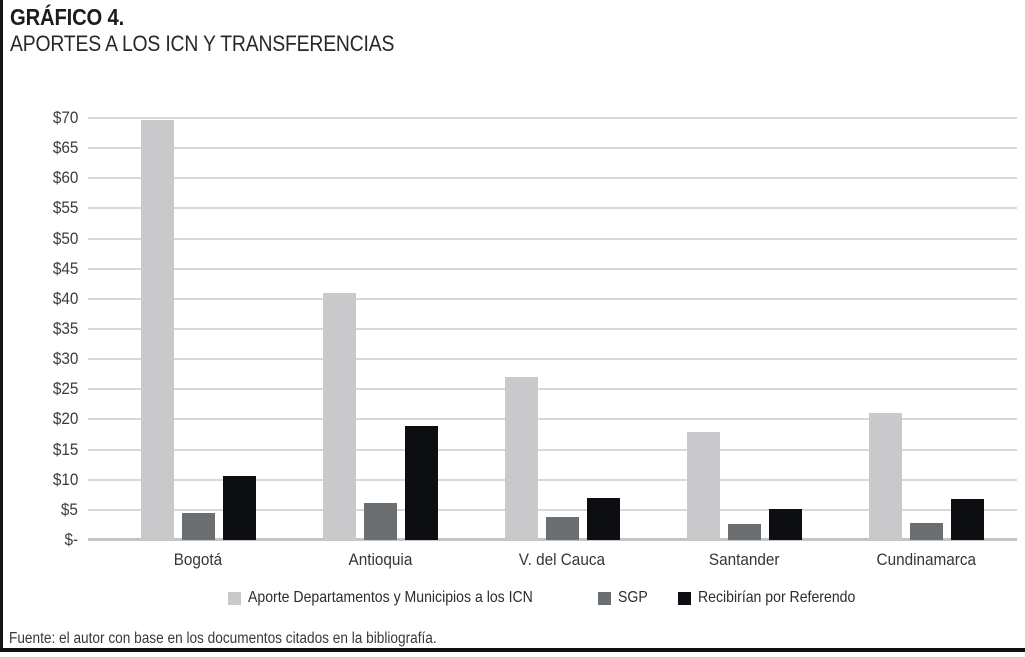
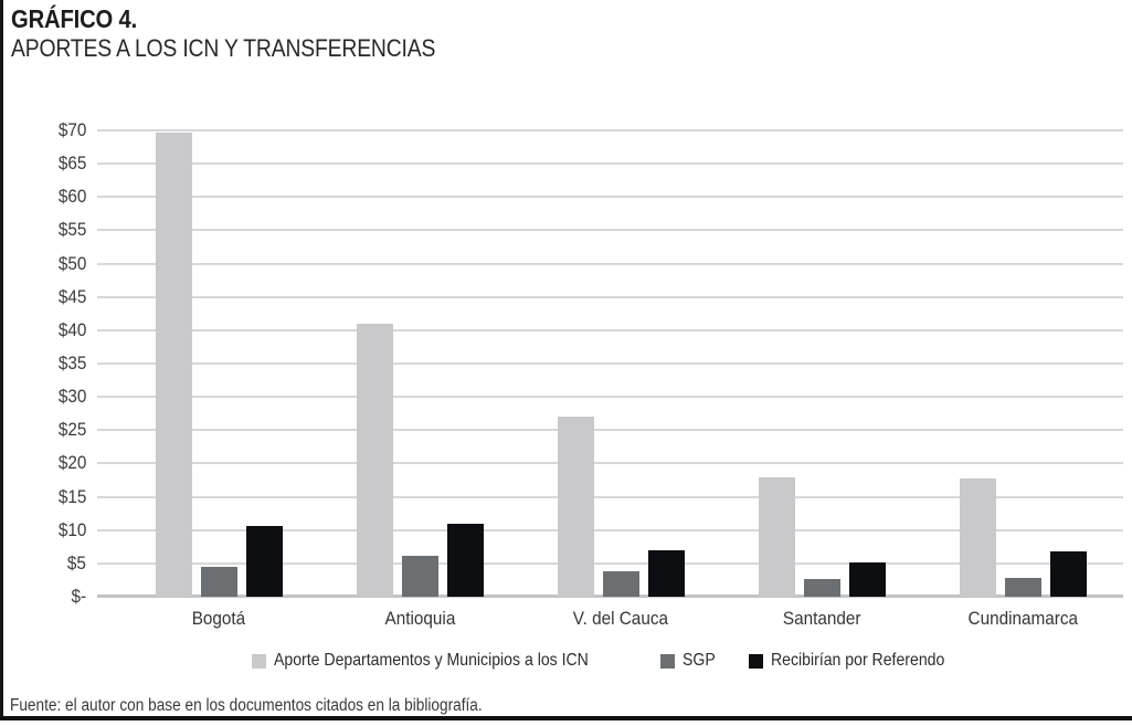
Recibirían por Referendo/Antioquia: $19 -> $11
Aporte Departamentos y Municipios a los ICN/Cundinamarca: $21 -> $18
